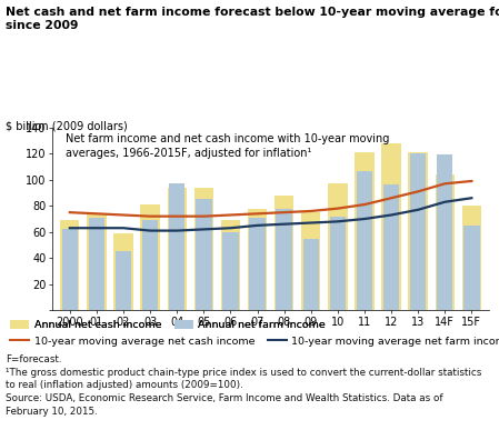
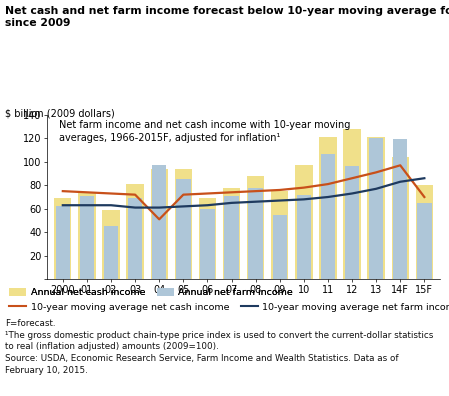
10-year moving average net cash income/04: 72 -> 51
10-year moving average net cash income/15F: 99 -> 70
